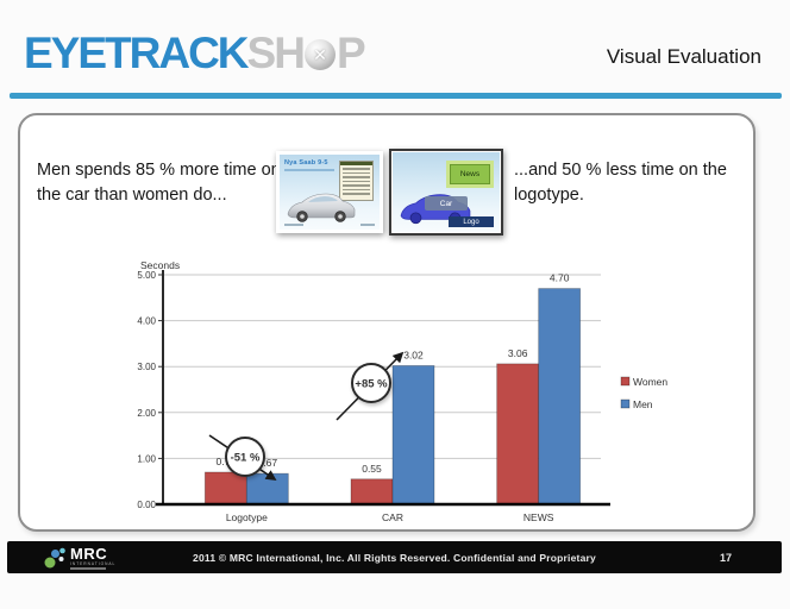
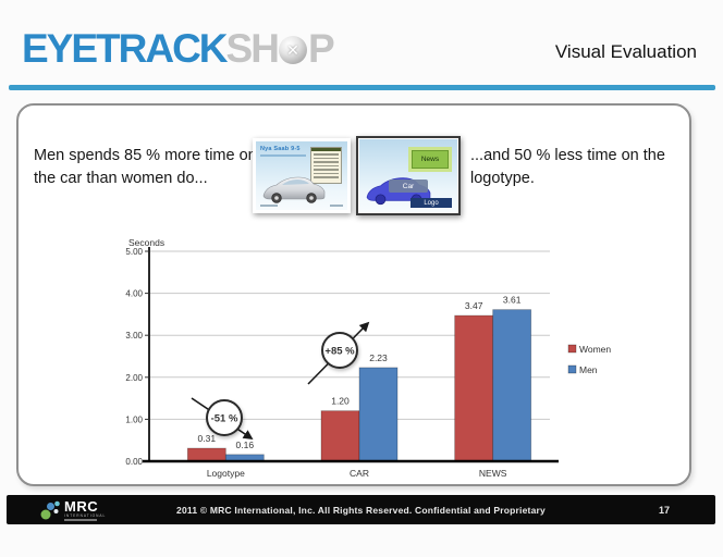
Women/Logotype: 0.70 -> 0.31
Men/Logotype: 0.67 -> 0.16
Women/CAR: 0.55 -> 1.20
Men/CAR: 3.02 -> 2.23
Women/NEWS: 3.06 -> 3.47
Men/NEWS: 4.70 -> 3.61
